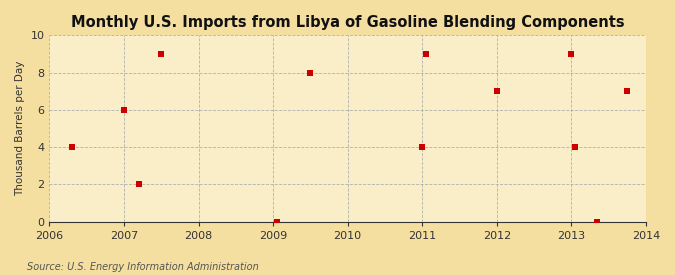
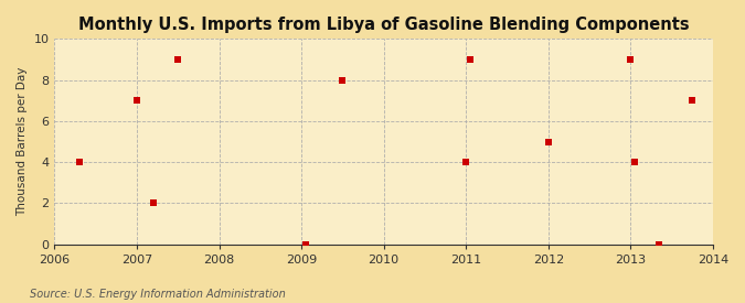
2007: 6 -> 7
2012: 7 -> 5
